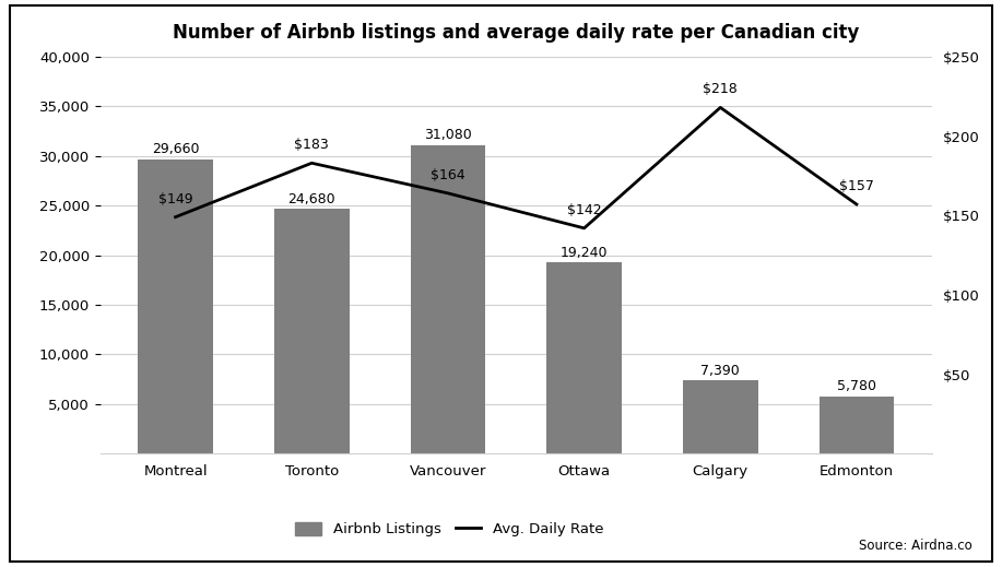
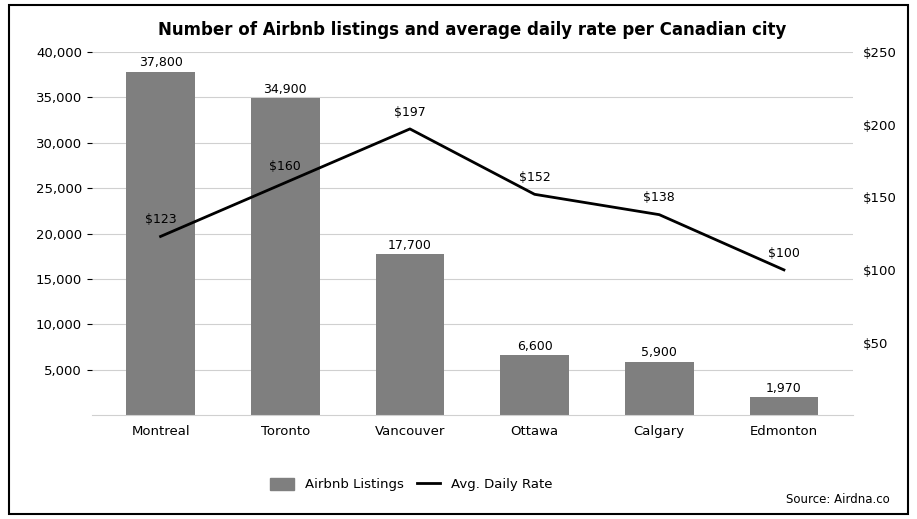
Airbnb Listings/Montreal: 29,660 -> 37,800
Avg. Daily Rate/Montreal: $149 -> $123
Airbnb Listings/Toronto: 24,680 -> 34,900
Avg. Daily Rate/Toronto: $183 -> $160
Airbnb Listings/Vancouver: 31,080 -> 17,700
Avg. Daily Rate/Vancouver: $164 -> $197
Airbnb Listings/Ottawa: 19,240 -> 6,600
Avg. Daily Rate/Ottawa: $142 -> $152
Airbnb Listings/Calgary: 7,390 -> 5,900
Avg. Daily Rate/Calgary: $218 -> $138
Airbnb Listings/Edmonton: 5,780 -> 1,970
Avg. Daily Rate/Edmonton: $157 -> $100
